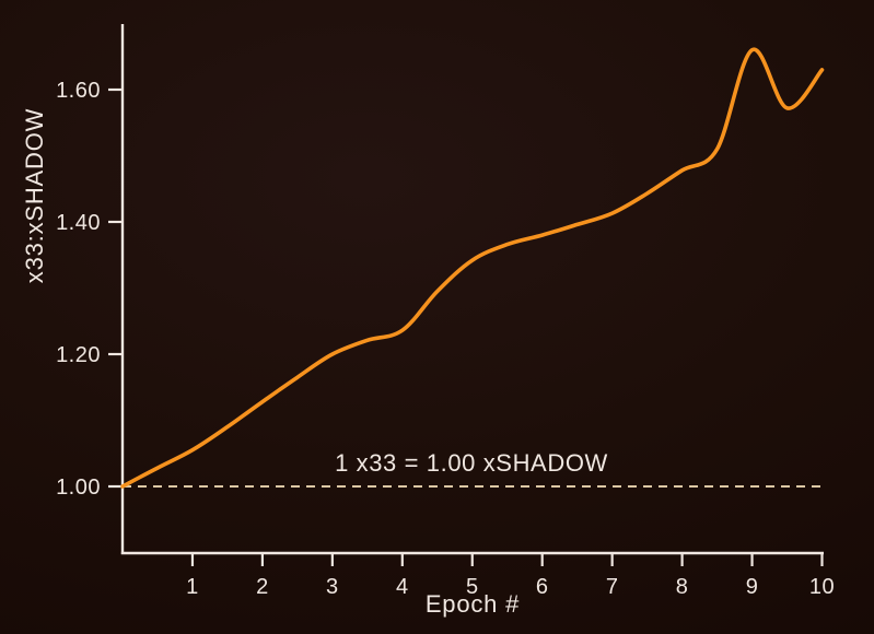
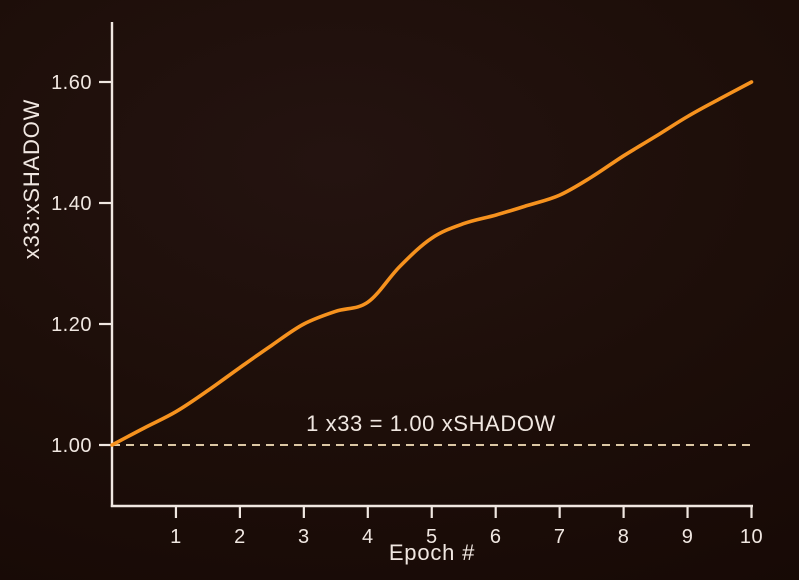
9: 1.66 -> 1.54
10: 1.63 -> 1.60
